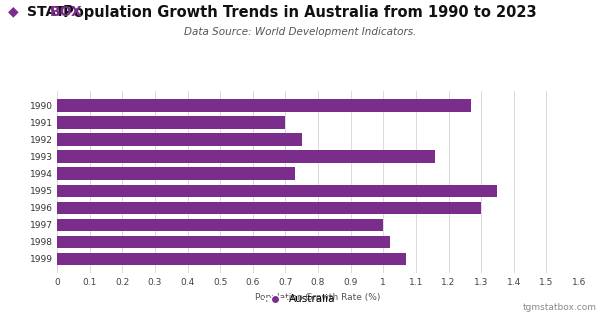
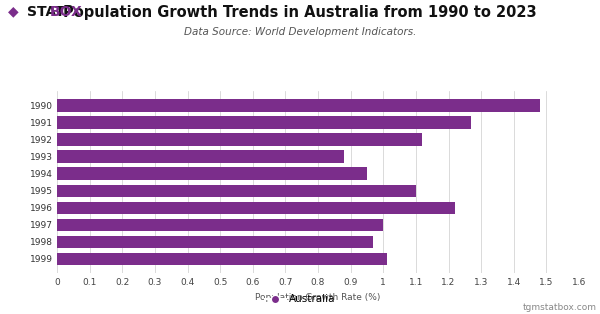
1990: 1.27 -> 1.48
1991: 0.70 -> 1.27
1992: 0.75 -> 1.12
1993: 1.16 -> 0.88
1994: 0.73 -> 0.95
1995: 1.35 -> 1.10
1996: 1.30 -> 1.22
1998: 1.02 -> 0.97
1999: 1.07 -> 1.01
